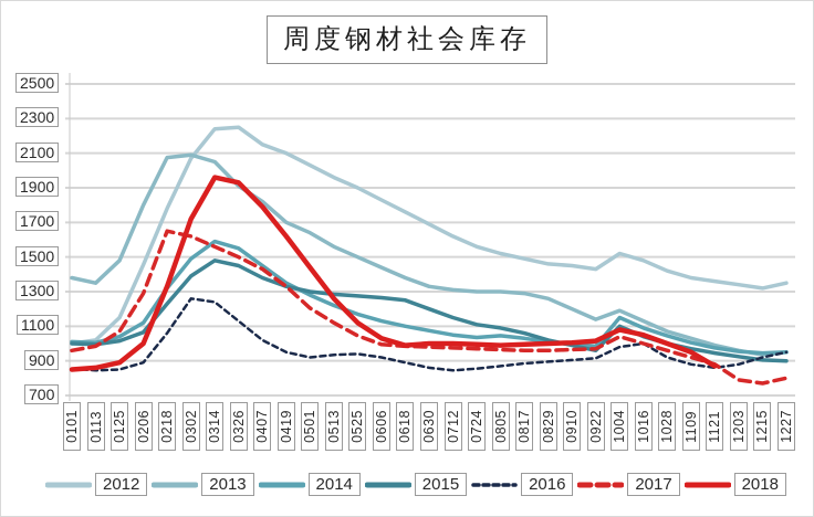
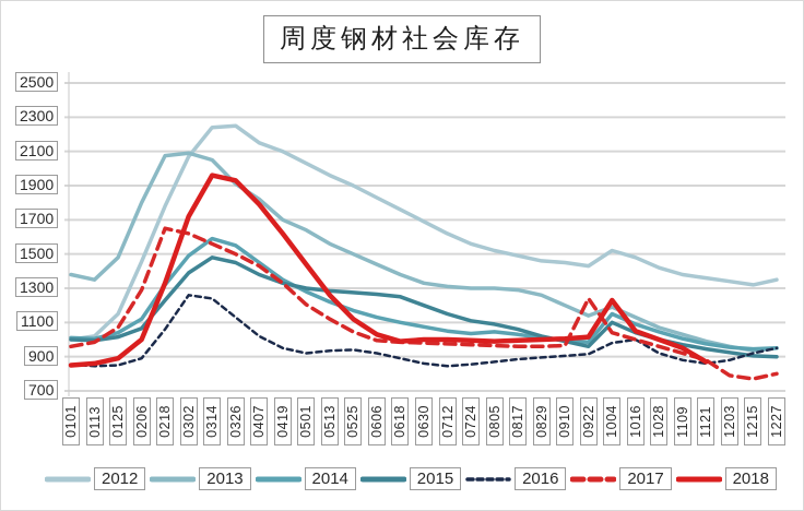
2017/0922: 970 -> 1240
2018/1004: 1080 -> 1230
